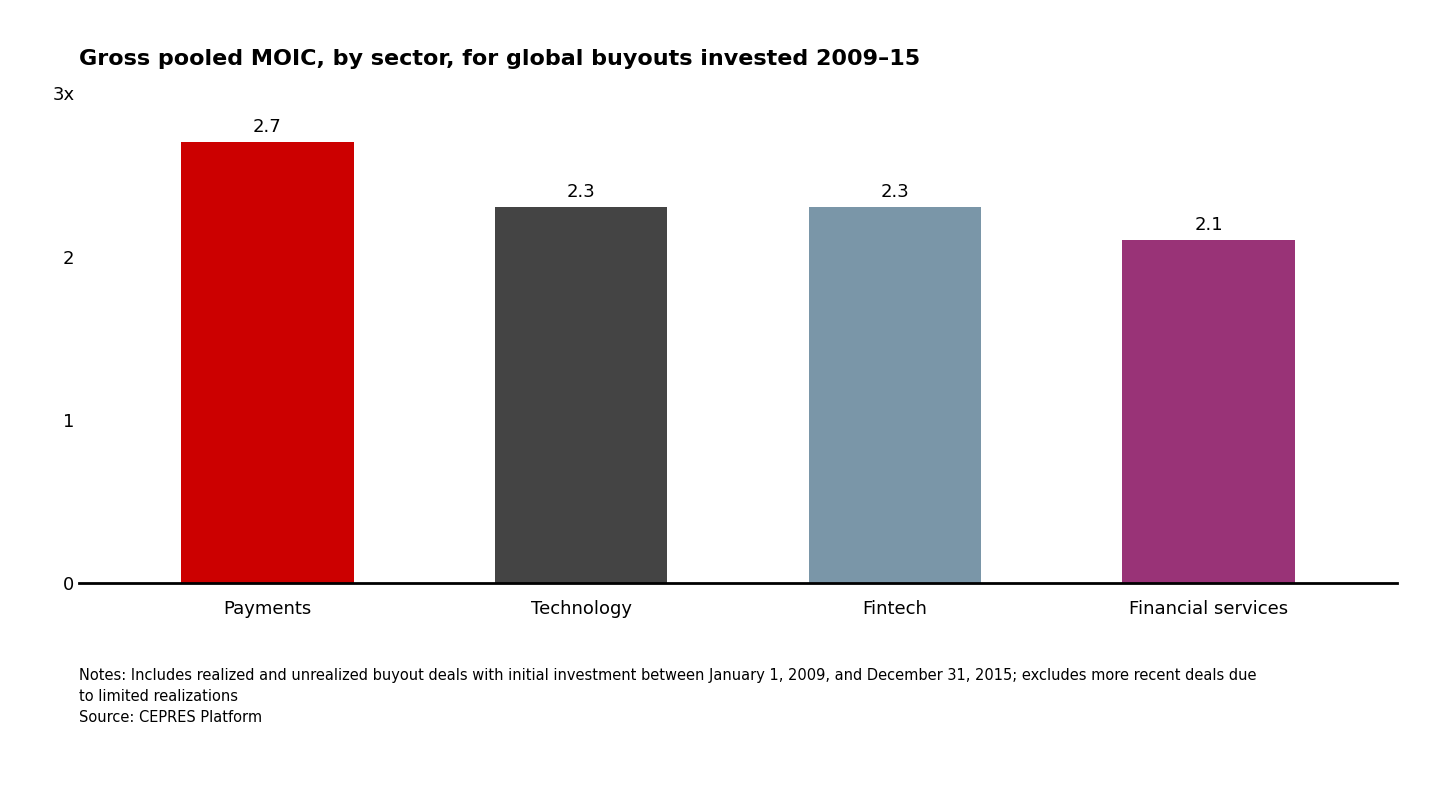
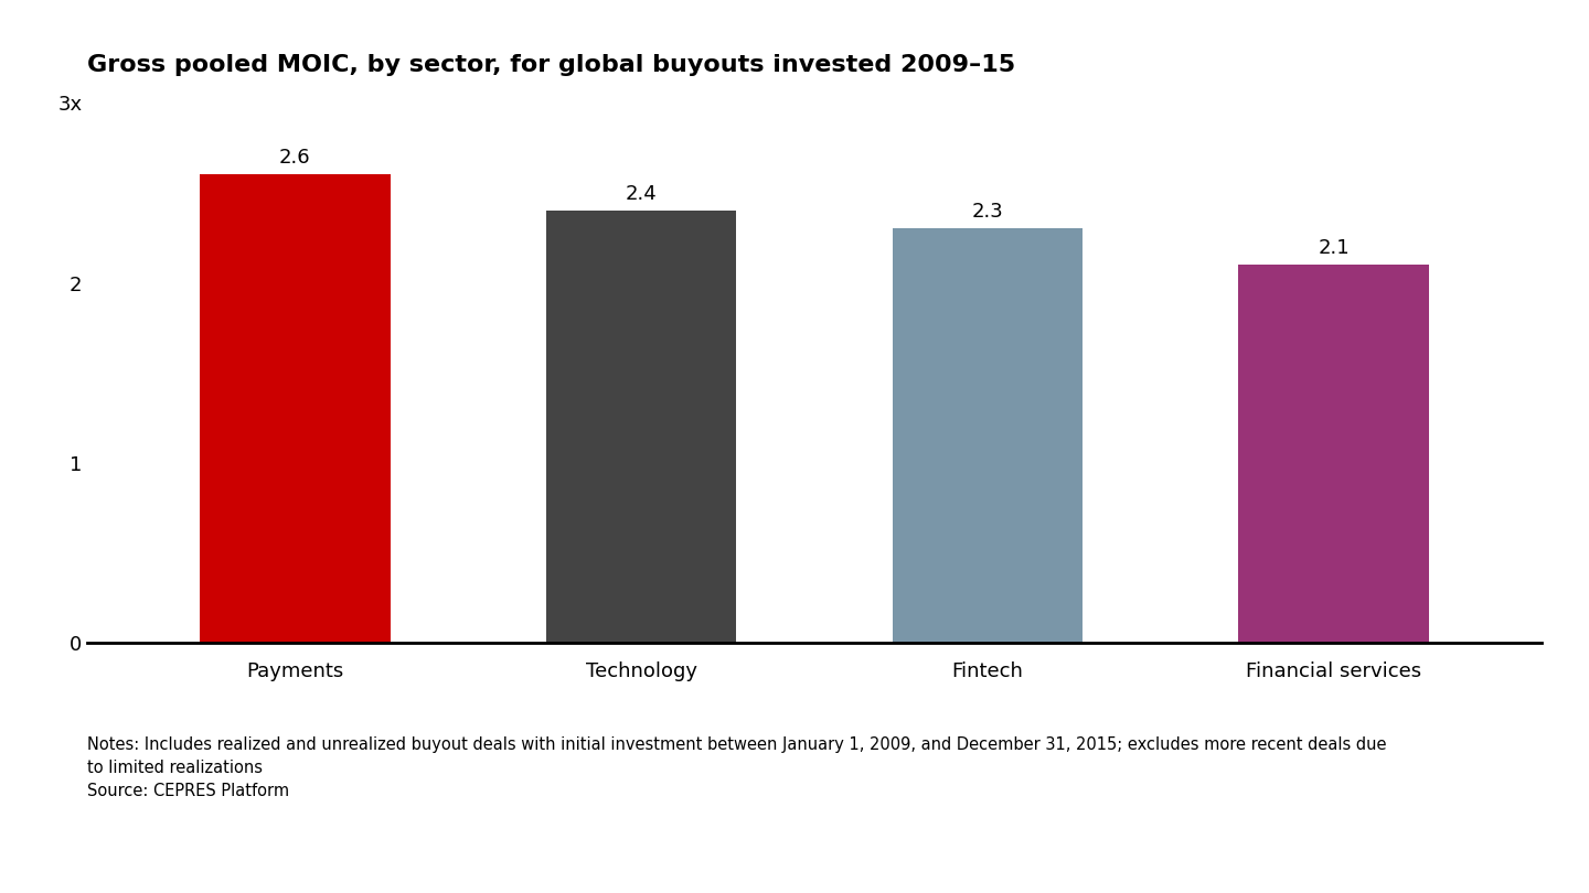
Payments: 2.7 -> 2.6
Technology: 2.3 -> 2.4
